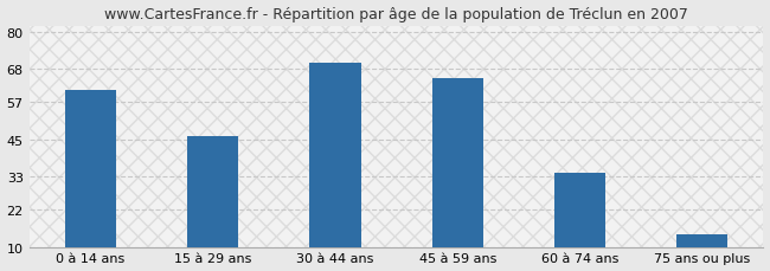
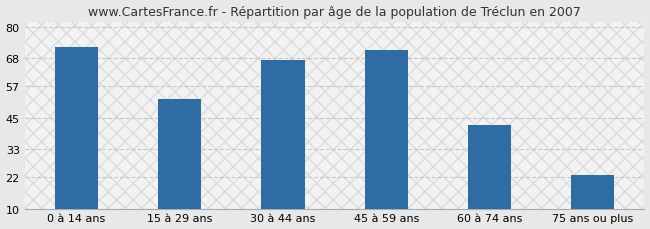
0 à 14 ans: 61 -> 72
15 à 29 ans: 46 -> 52
30 à 44 ans: 70 -> 67
45 à 59 ans: 65 -> 71
60 à 74 ans: 34 -> 42
75 ans ou plus: 14 -> 23
